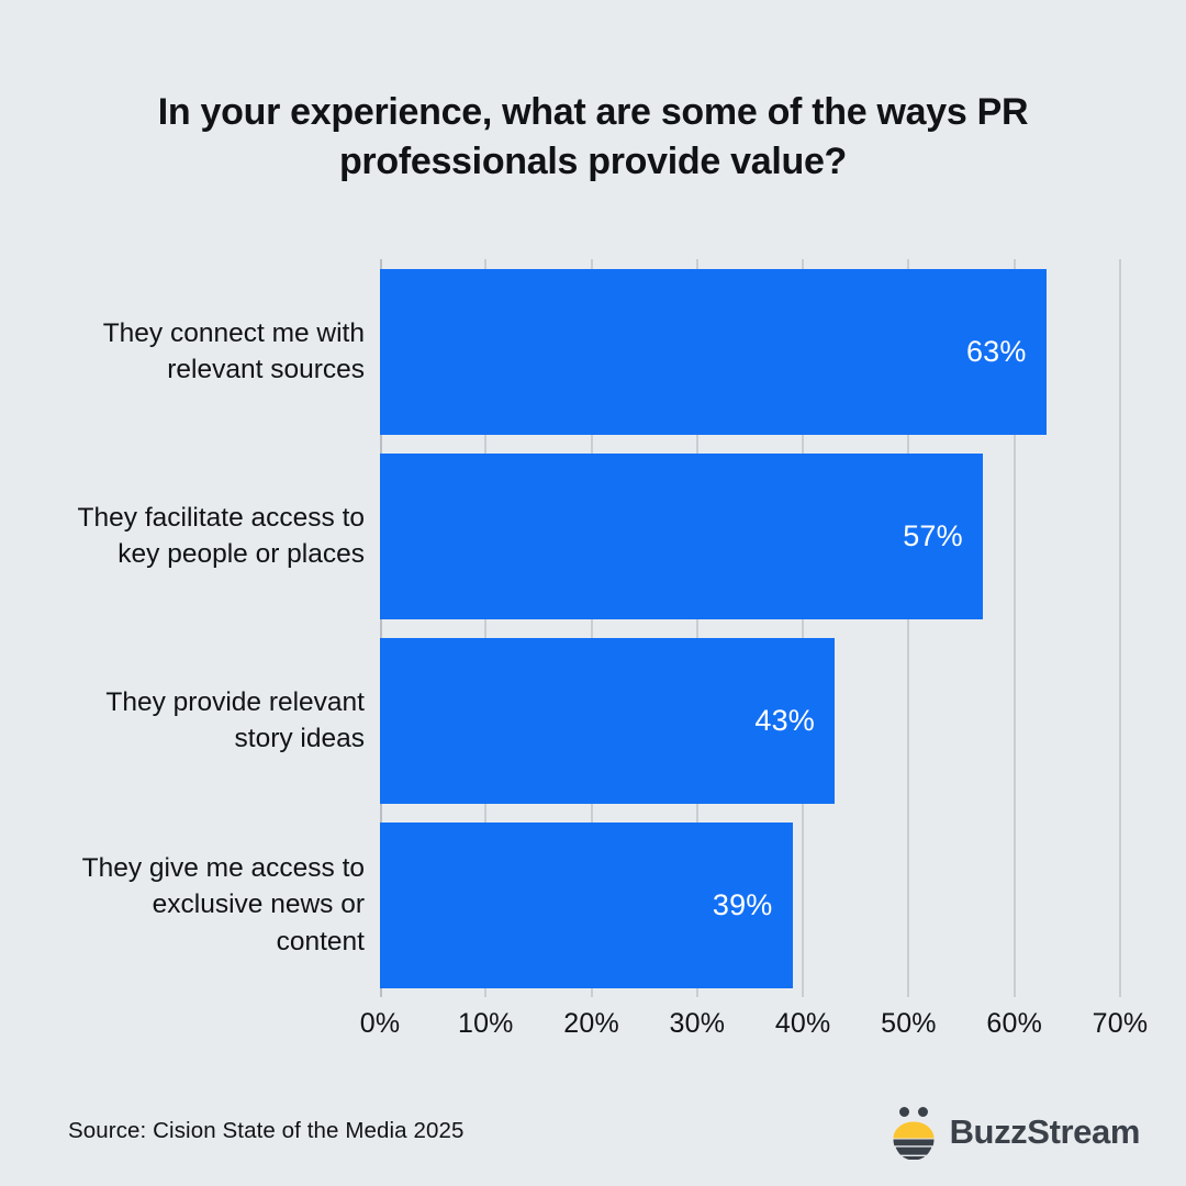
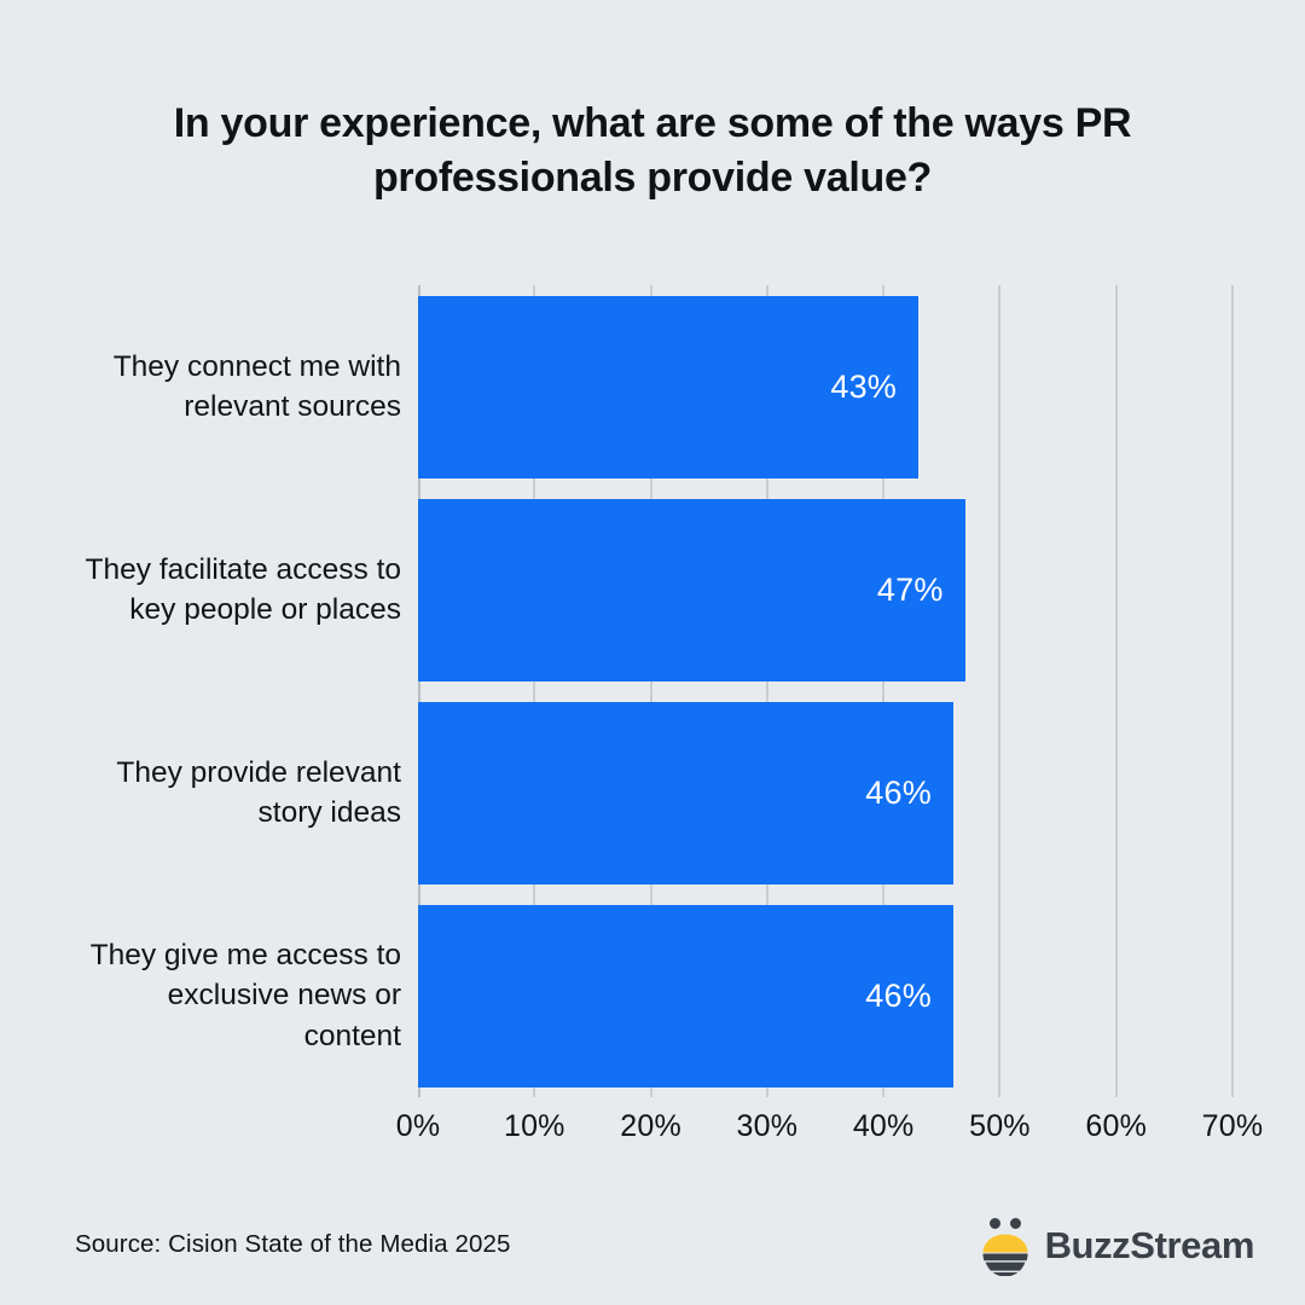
They connect me with relevant sources: 63% -> 43%
They facilitate access to key people or places: 57% -> 47%
They provide relevant story ideas: 43% -> 46%
They give me access to exclusive news or content: 39% -> 46%
